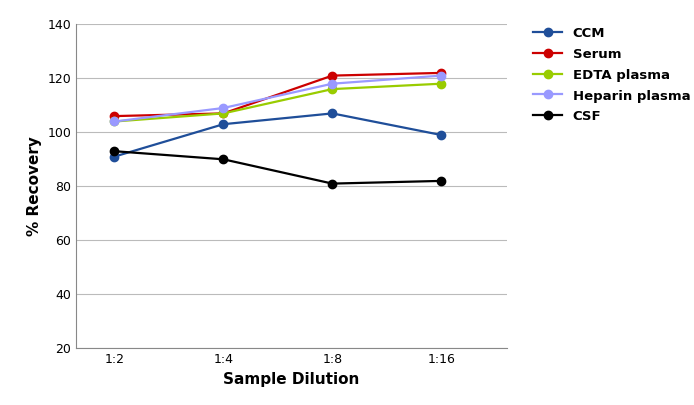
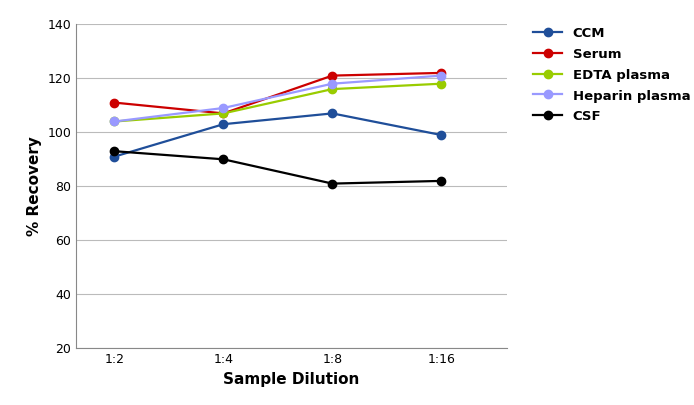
Serum/1:2: 106 -> 111
